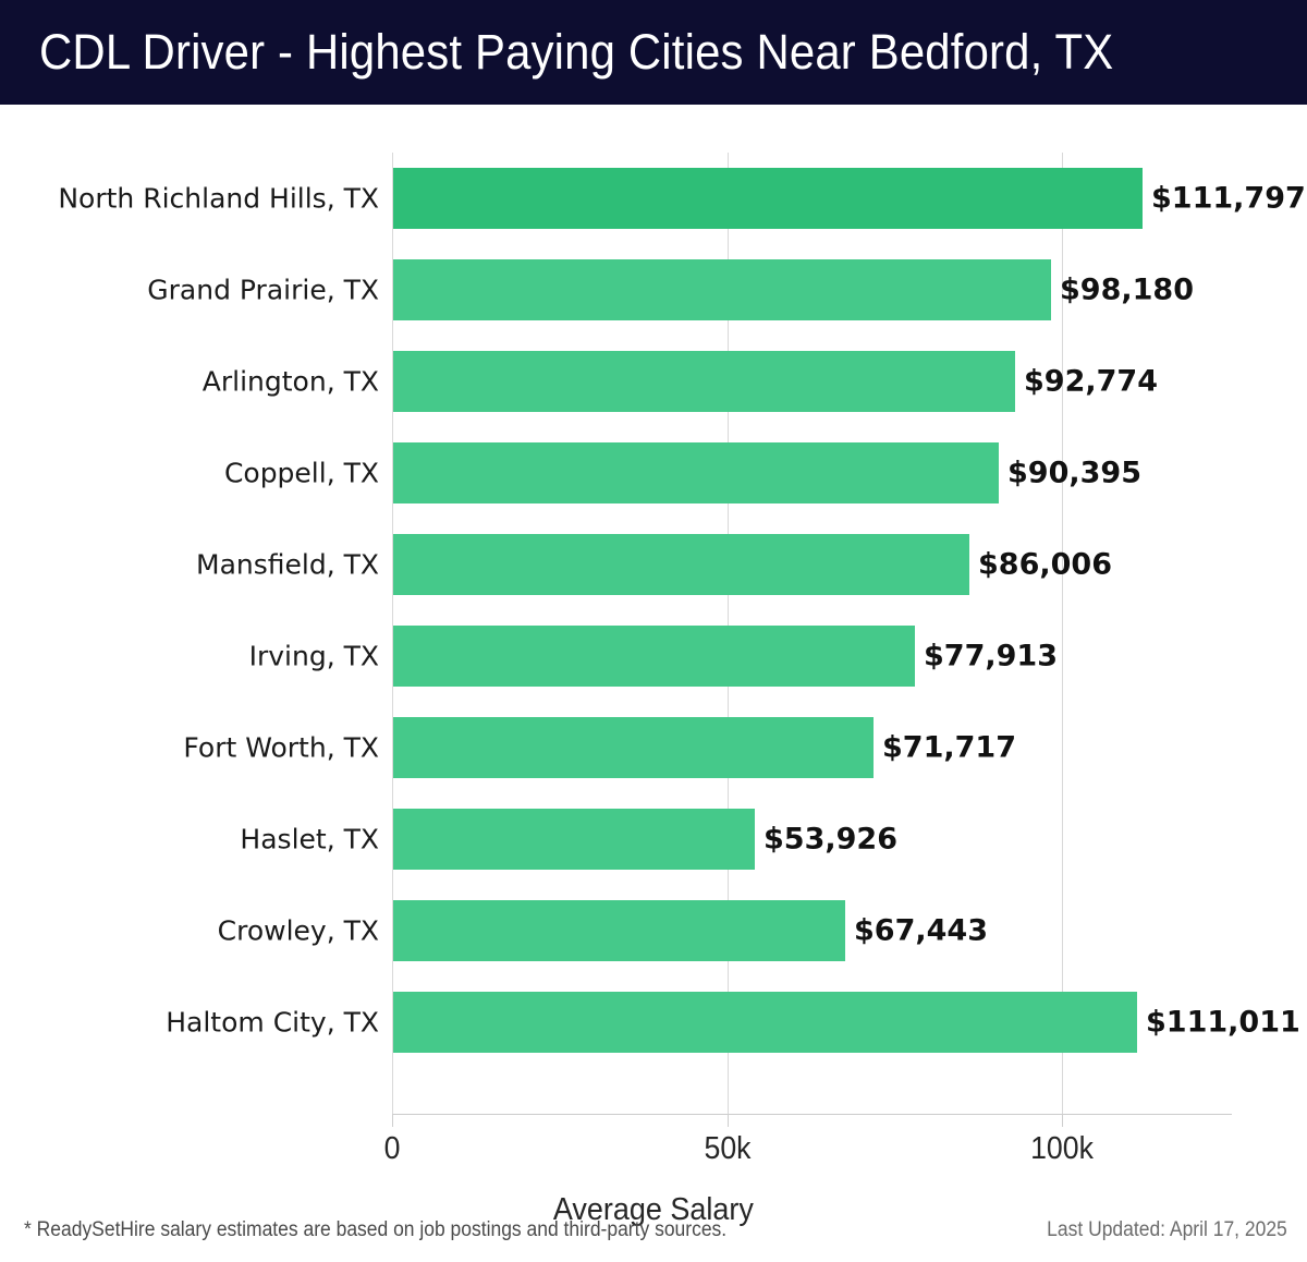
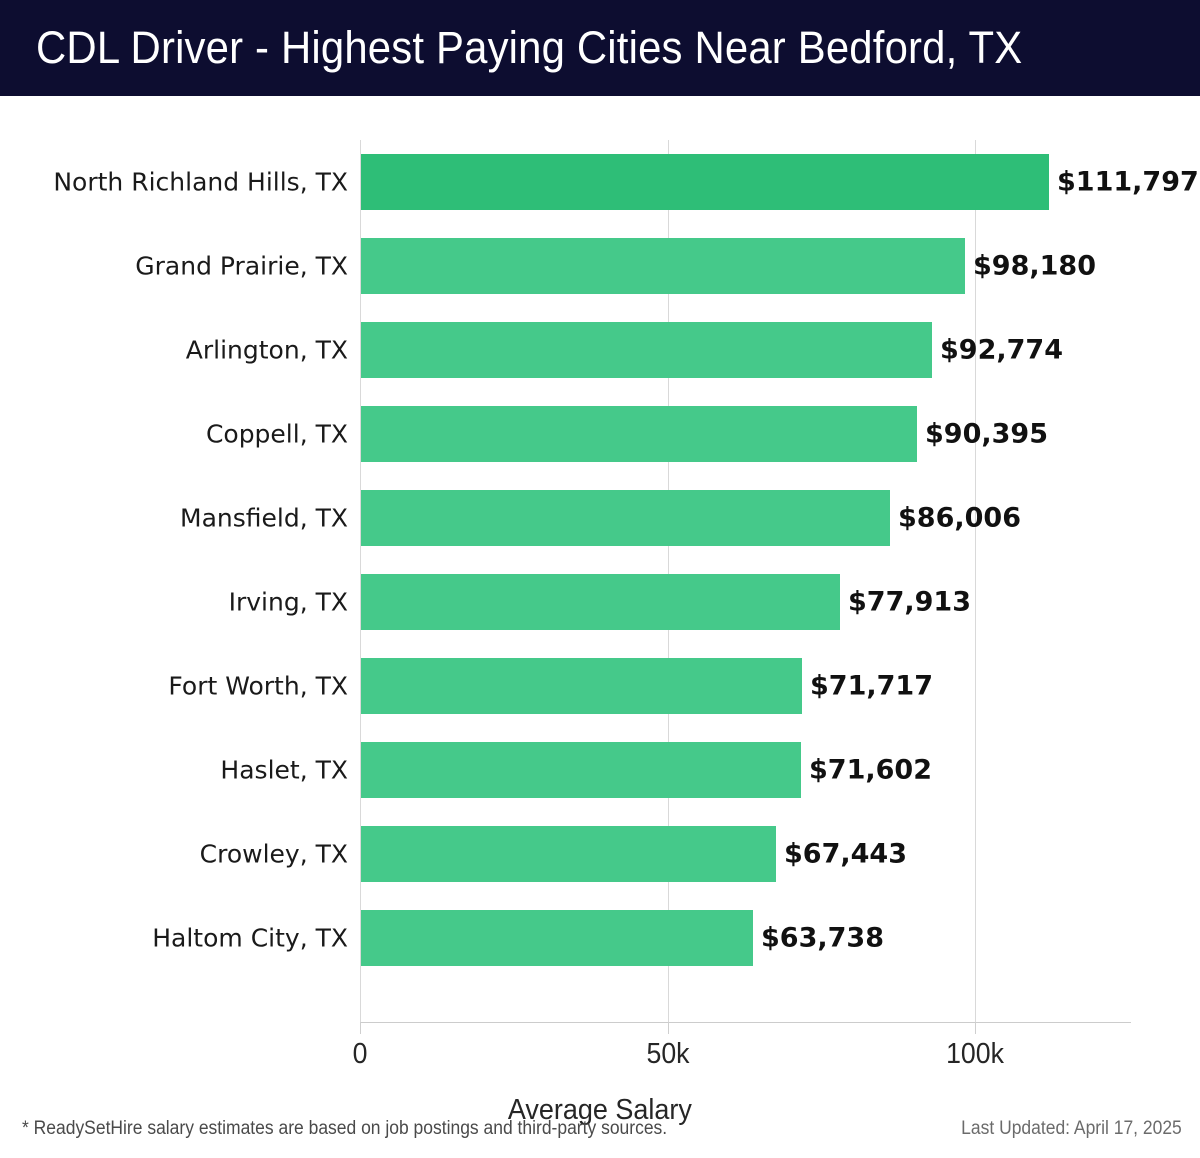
Haslet, TX: $53,926 -> $71,602
Haltom City, TX: $111,011 -> $63,738
